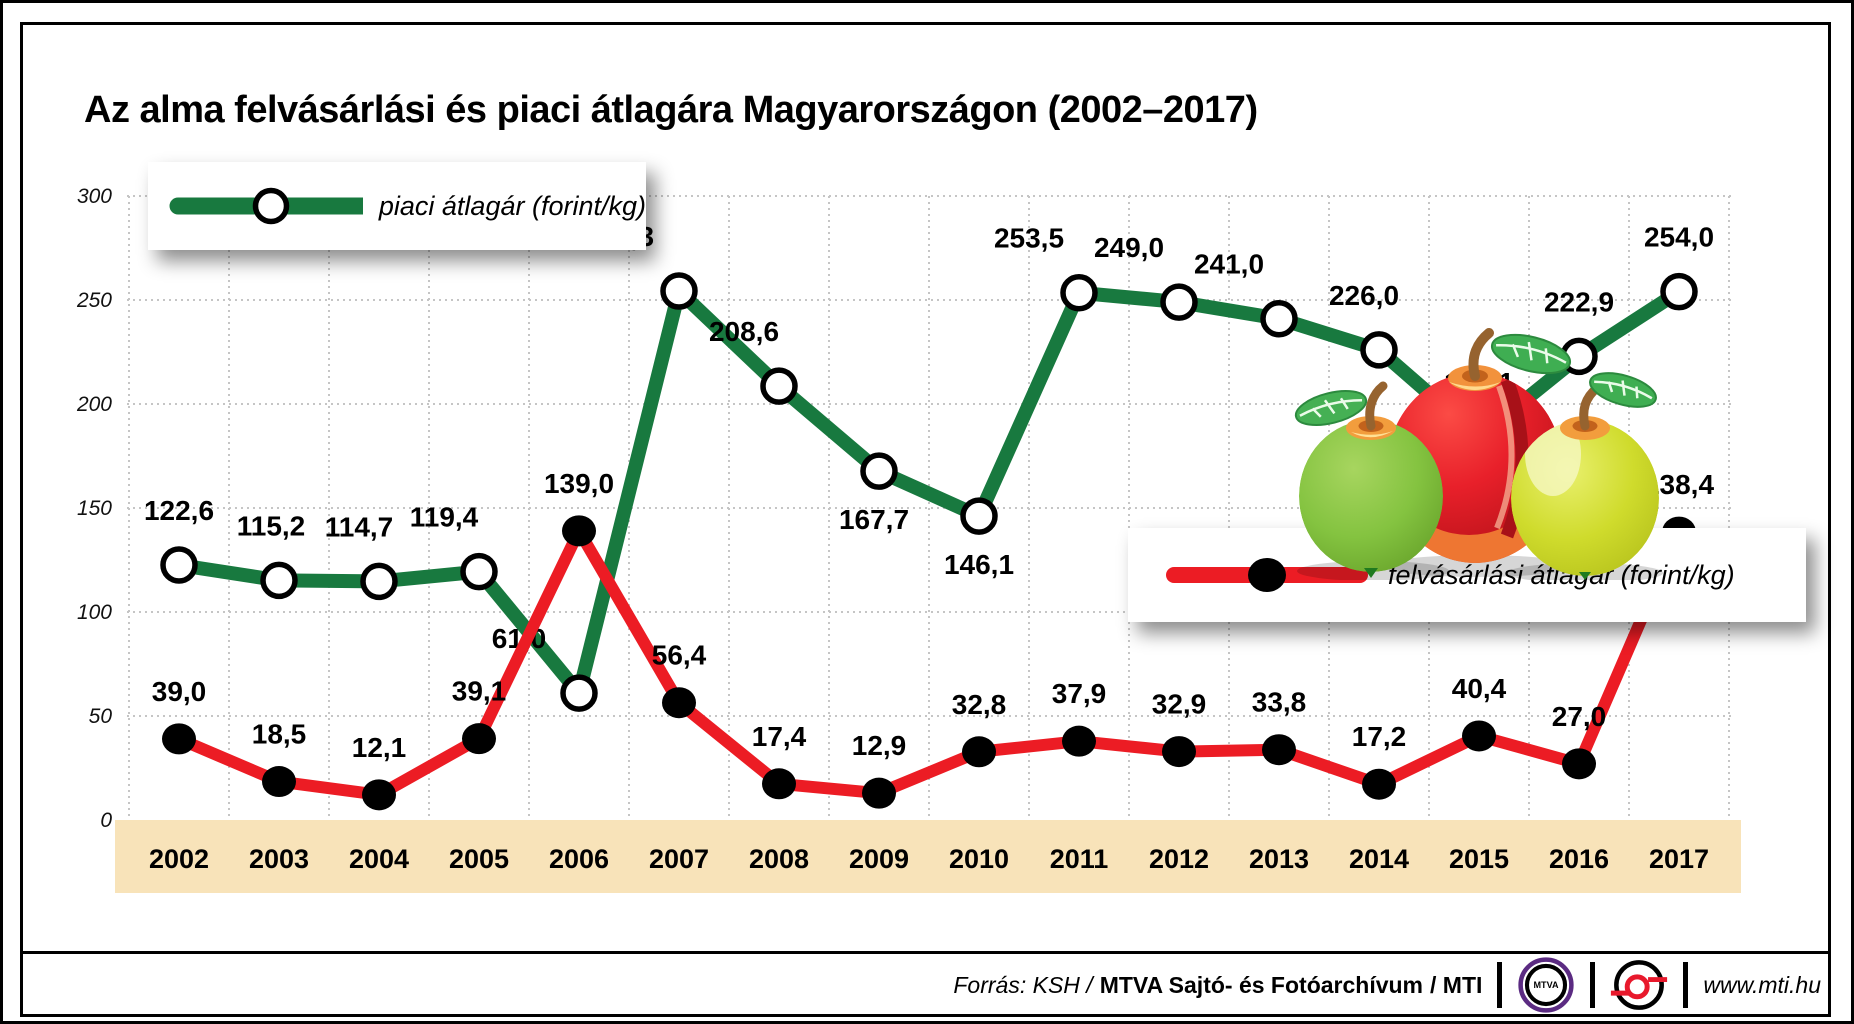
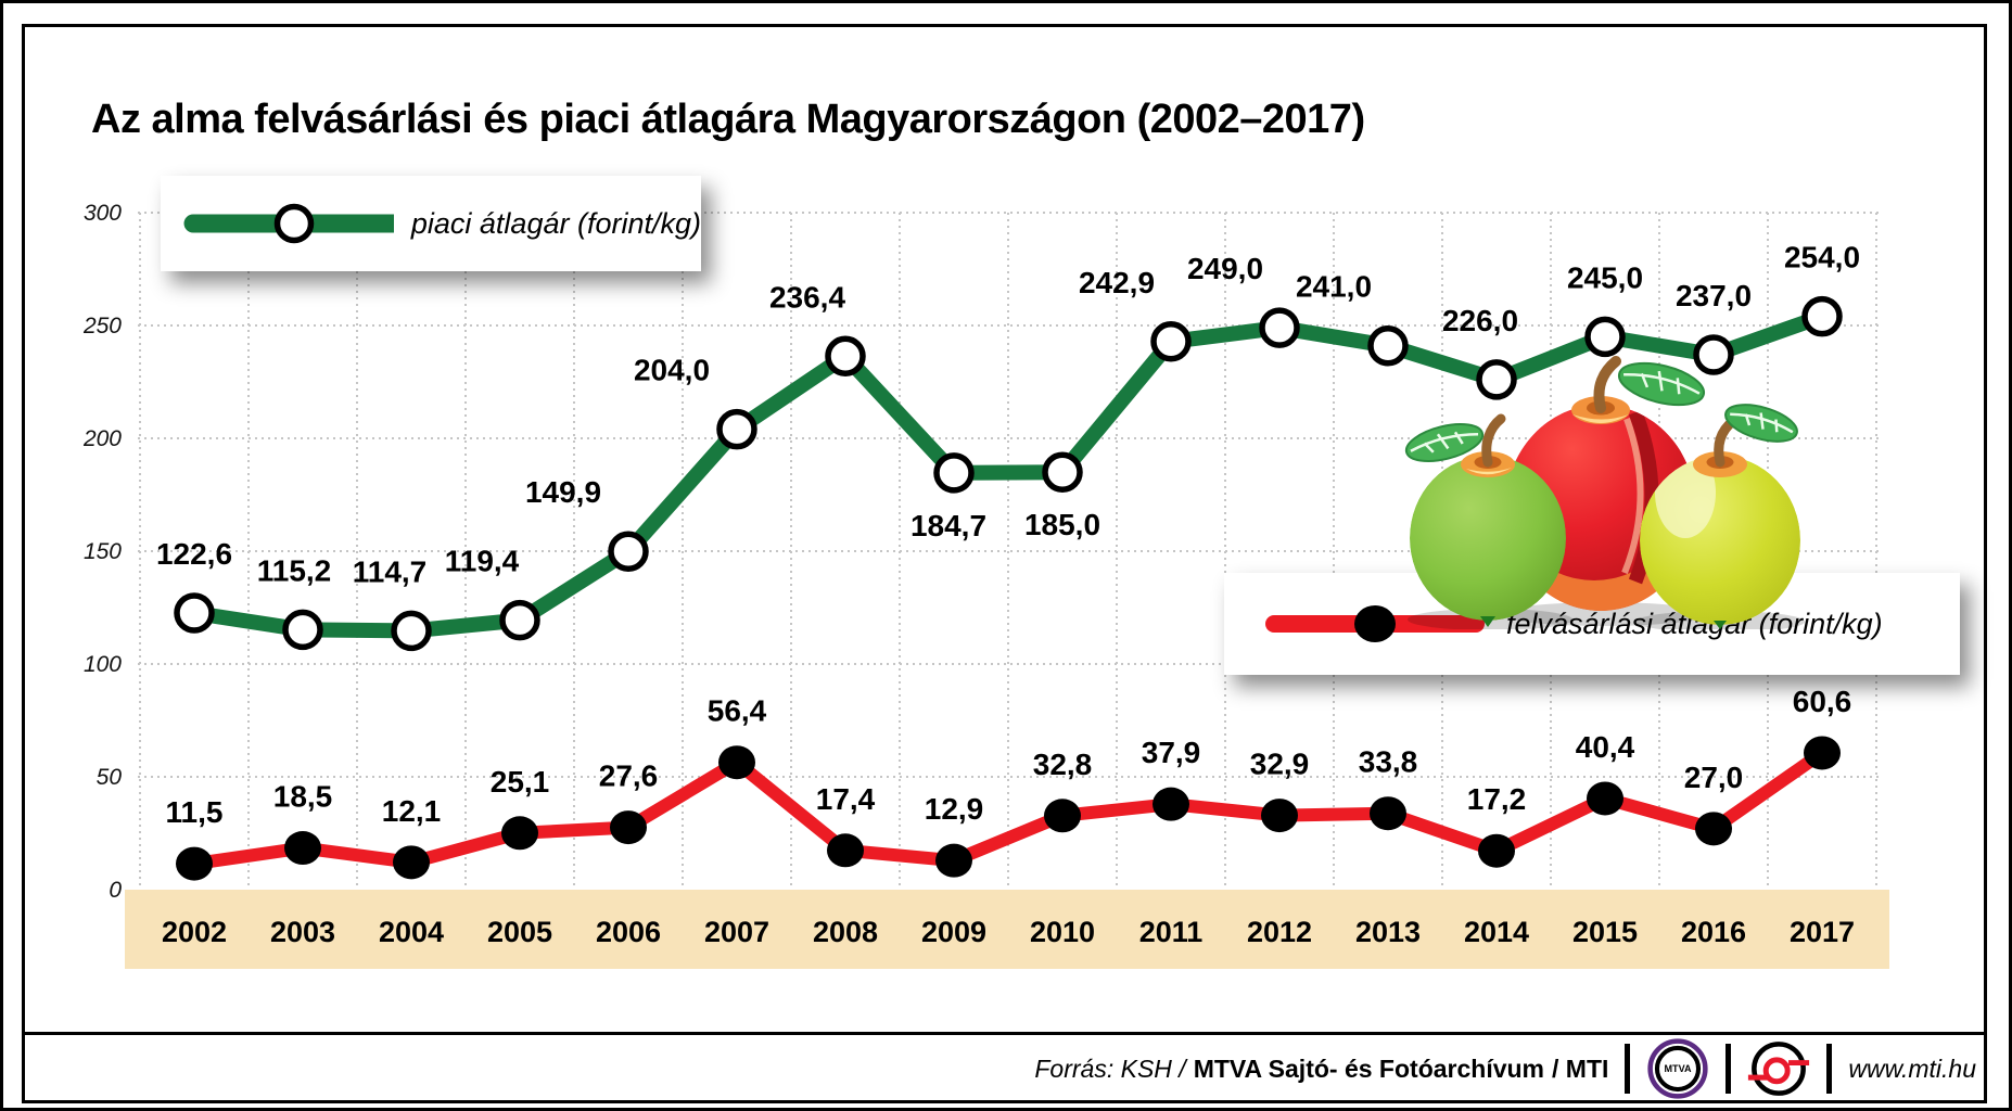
felvásárlási átlagár (forint/kg)/2002: 39,0 -> 11,5
felvásárlási átlagár (forint/kg)/2005: 39,1 -> 25,1
piaci átlagár (forint/kg)/2006: 61,0 -> 149,9
felvásárlási átlagár (forint/kg)/2006: 139,0 -> 27,6
piaci átlagár (forint/kg)/2007: 254,3 -> 204,0
piaci átlagár (forint/kg)/2008: 208,6 -> 236,4
piaci átlagár (forint/kg)/2009: 167,7 -> 184,7
piaci átlagár (forint/kg)/2010: 146,1 -> 185,0
piaci átlagár (forint/kg)/2011: 253,5 -> 242,9
piaci átlagár (forint/kg)/2015: 184,1 -> 245,0
piaci átlagár (forint/kg)/2016: 222,9 -> 237,0
felvásárlási átlagár (forint/kg)/2017: 138,4 -> 60,6
